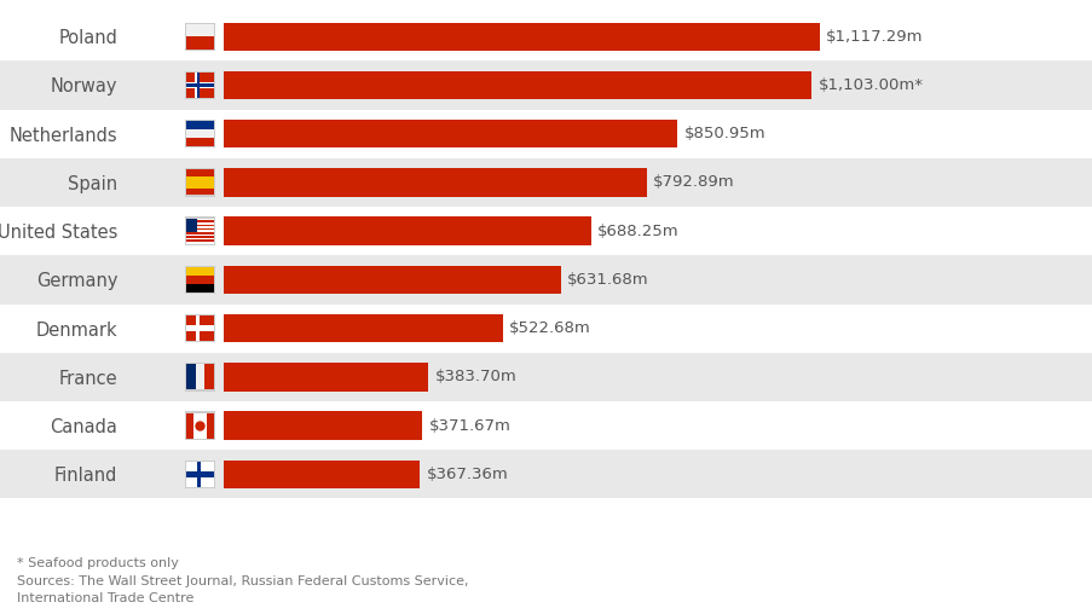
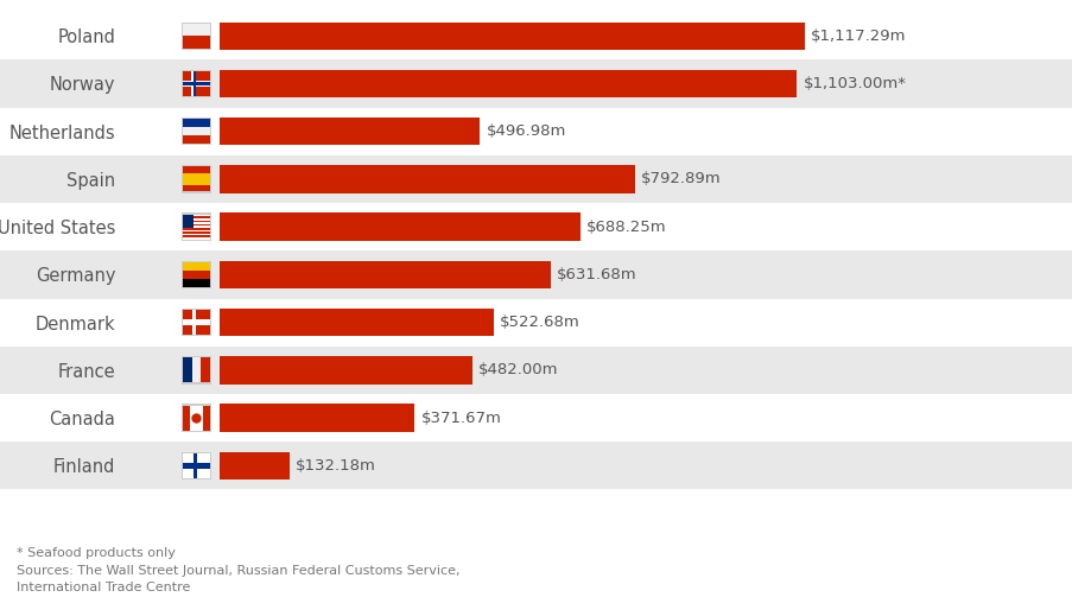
Netherlands: $850.95m -> $496.98m
France: $383.70m -> $482.00m
Finland: $367.36m -> $132.18m
